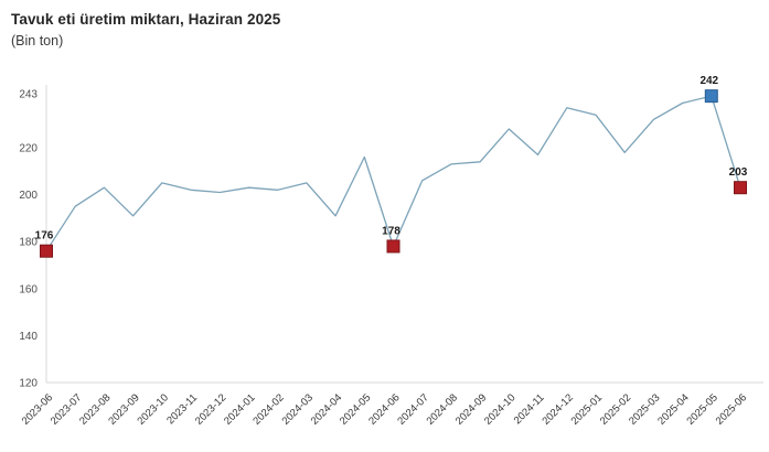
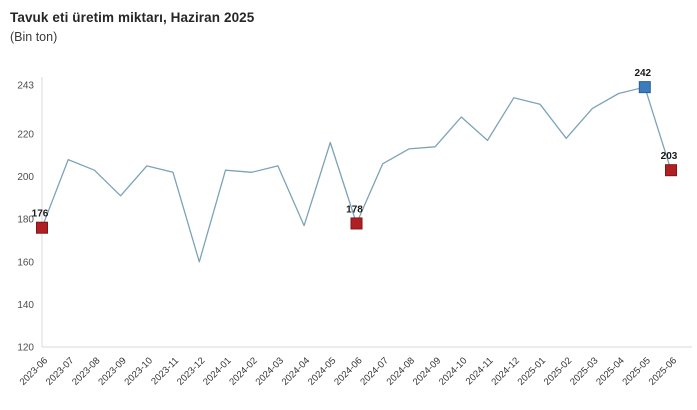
2023-07: 195 -> 208
2023-12: 201 -> 160
2024-04: 191 -> 177
